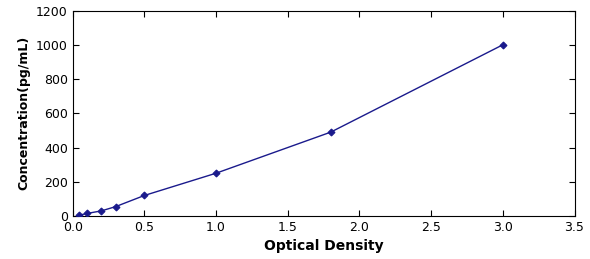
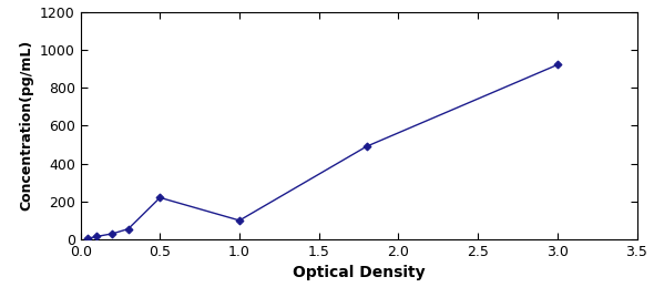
0.5: 120 -> 220
1.0: 250 -> 100
3.0: 1000 -> 920
